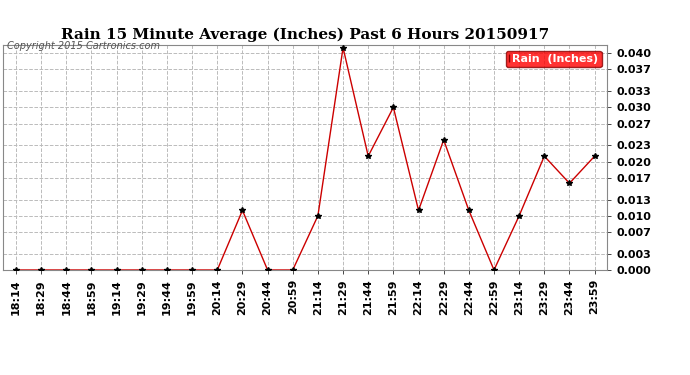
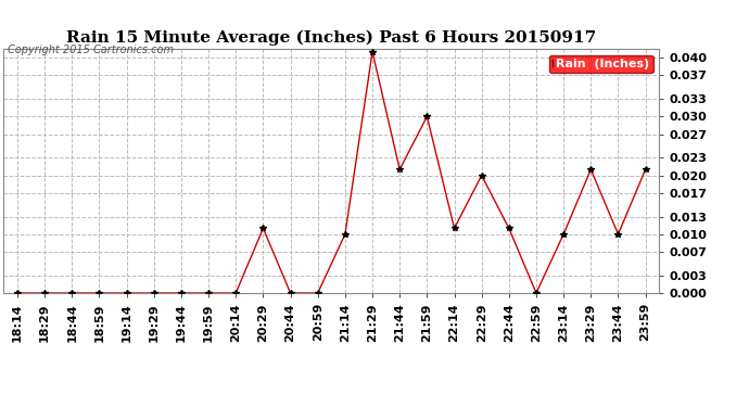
22:29: 0.024 -> 0.020
23:44: 0.016 -> 0.010
